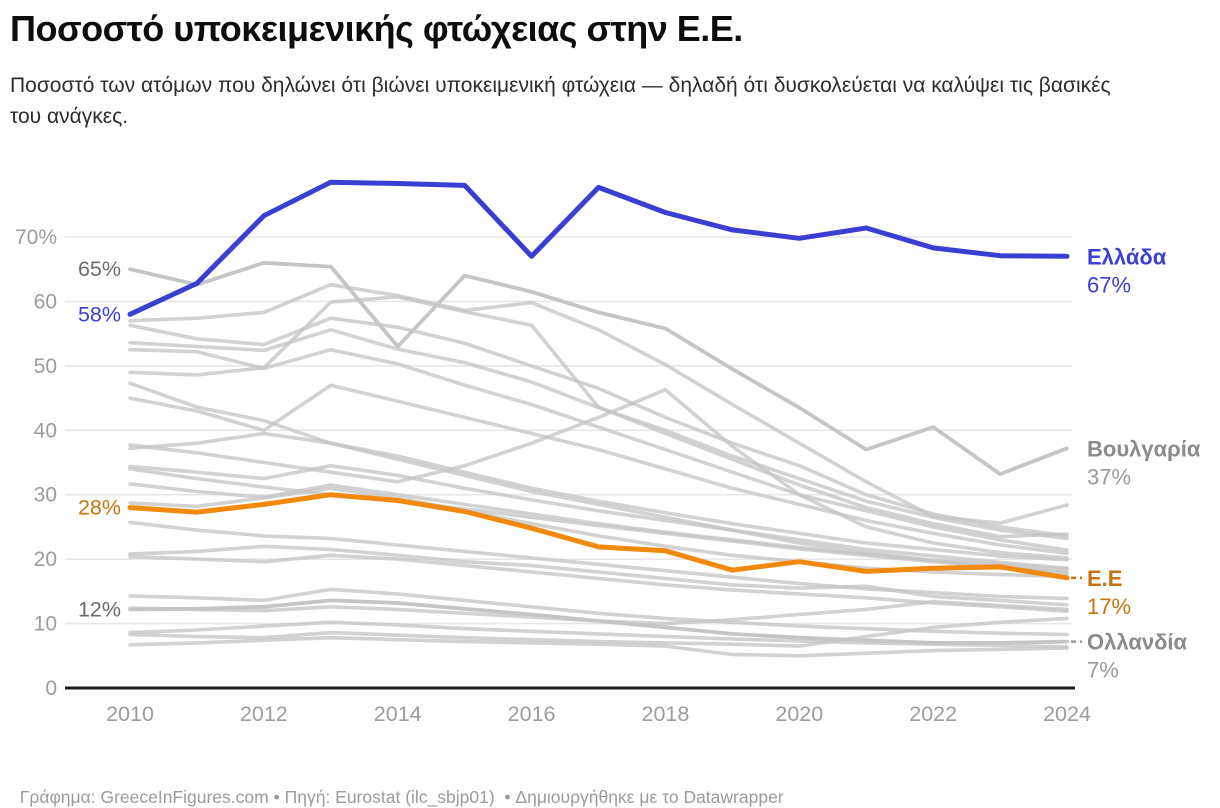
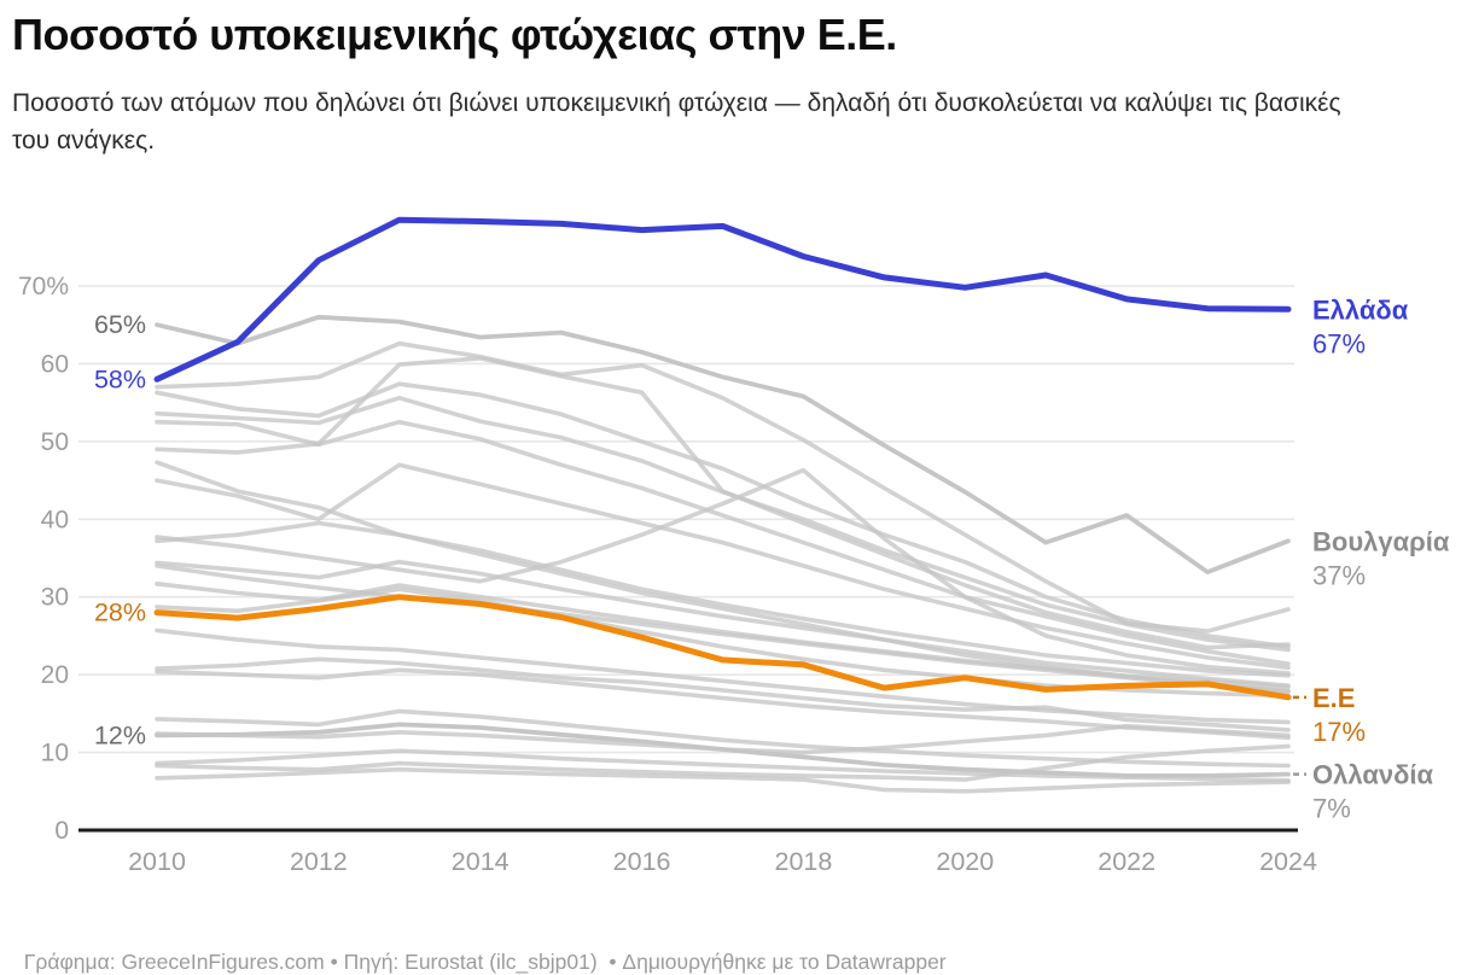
Βουλγαρία/2014: 53% -> 63%
Ελλάδα/2016: 67% -> 77%
